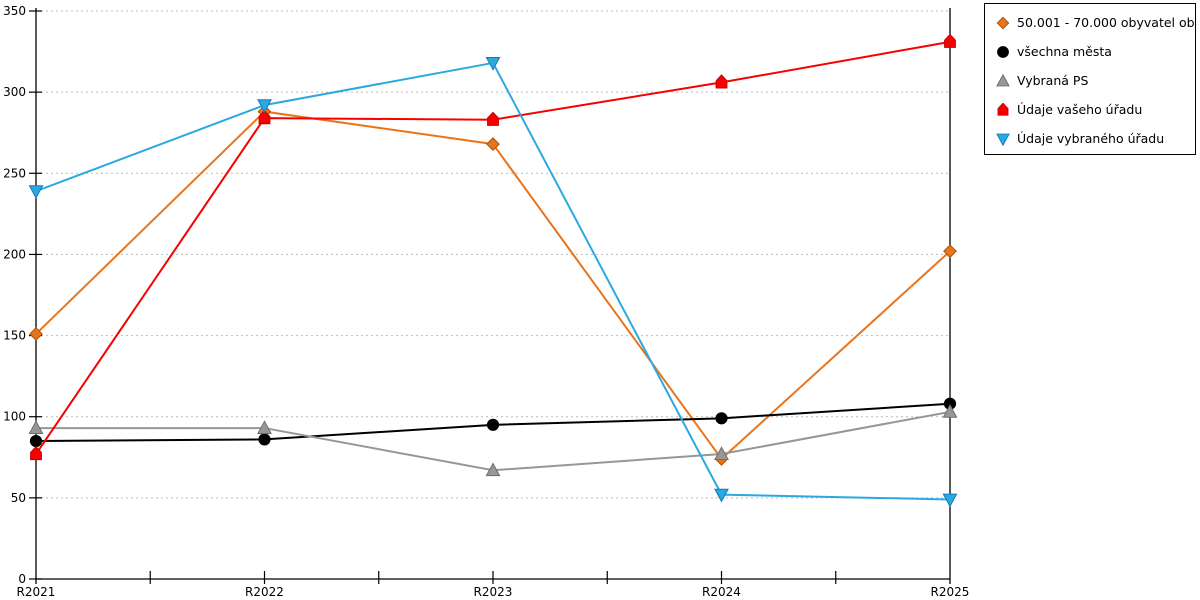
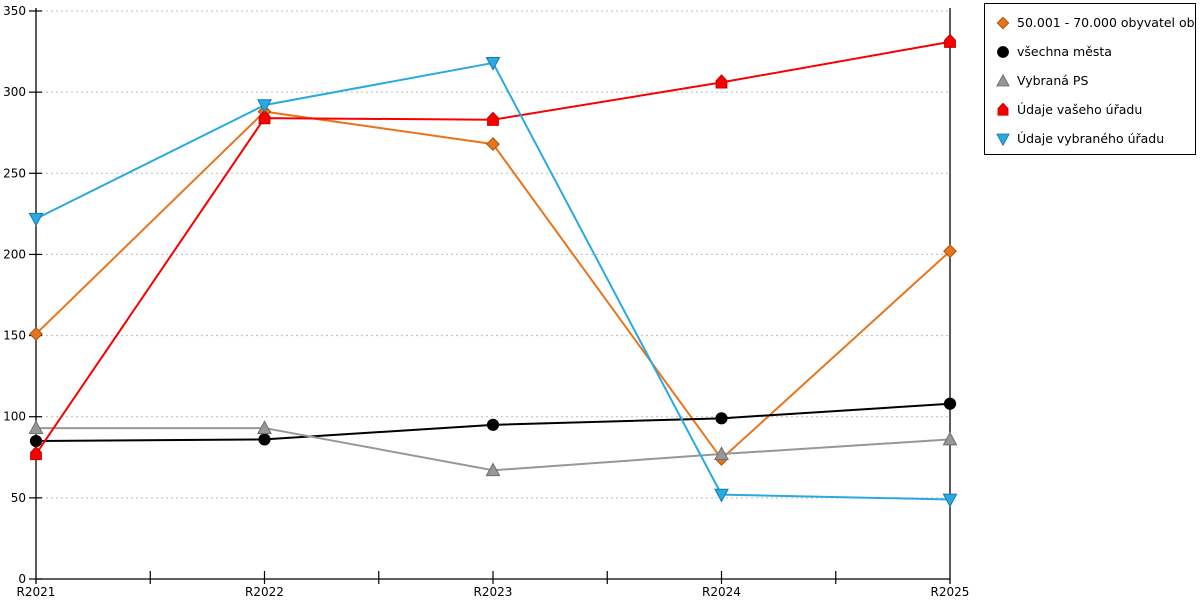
Údaje vybraného úřadu/R2021: 239 -> 222
Vybraná PS/R2025: 103 -> 86
